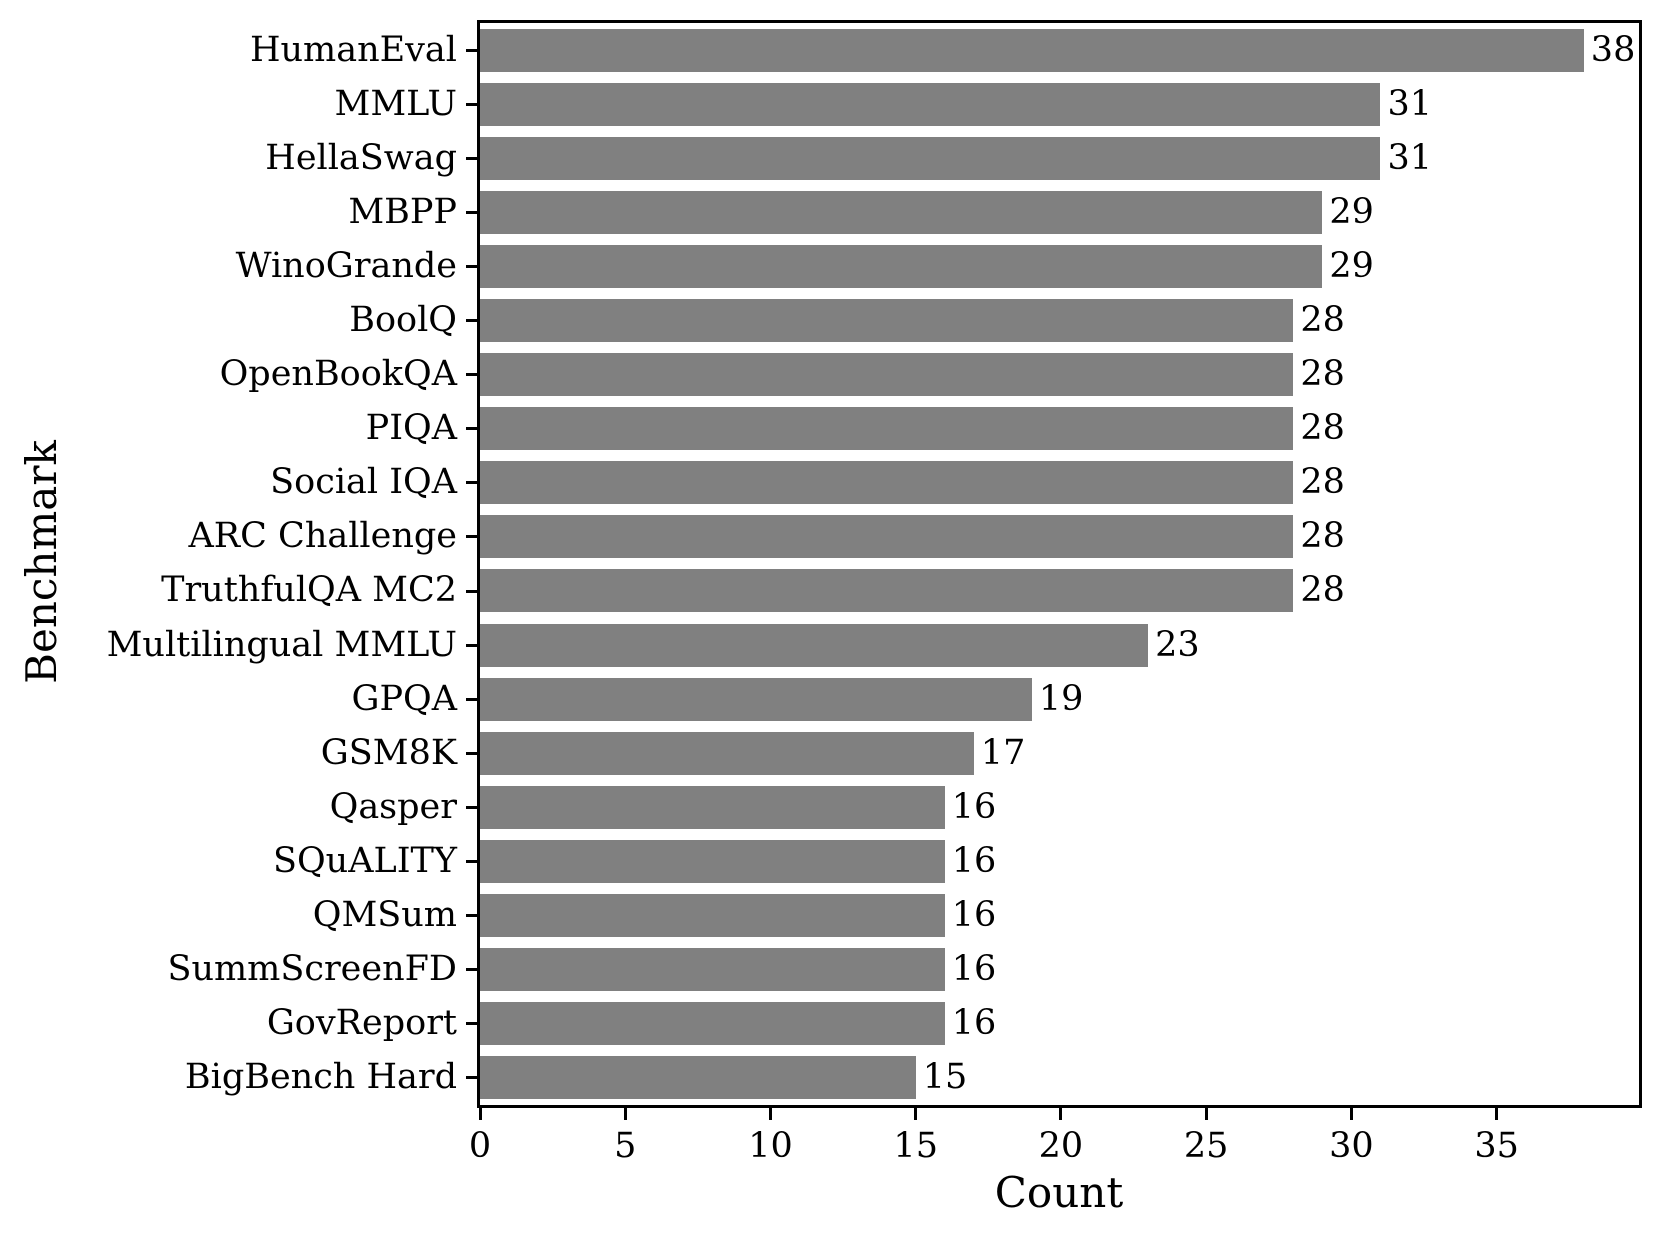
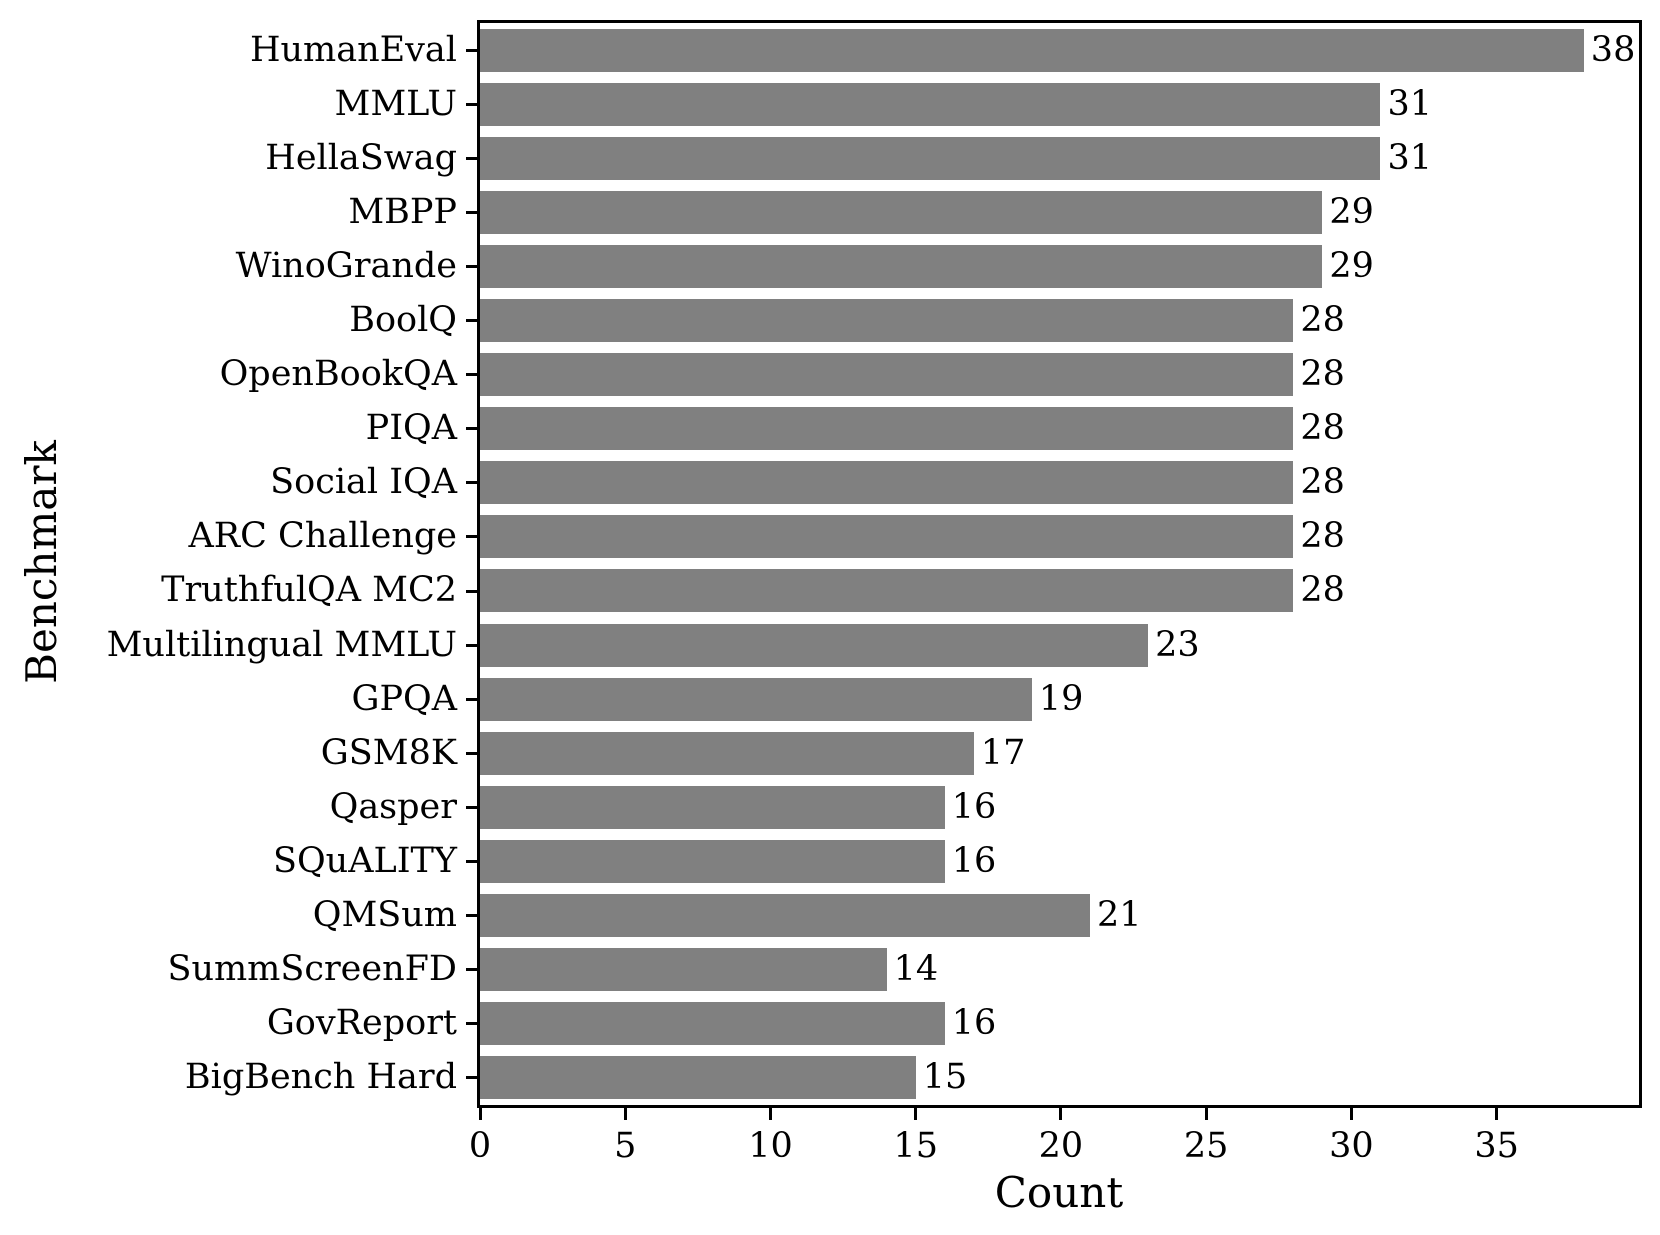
QMSum: 16 -> 21
SummScreenFD: 16 -> 14
